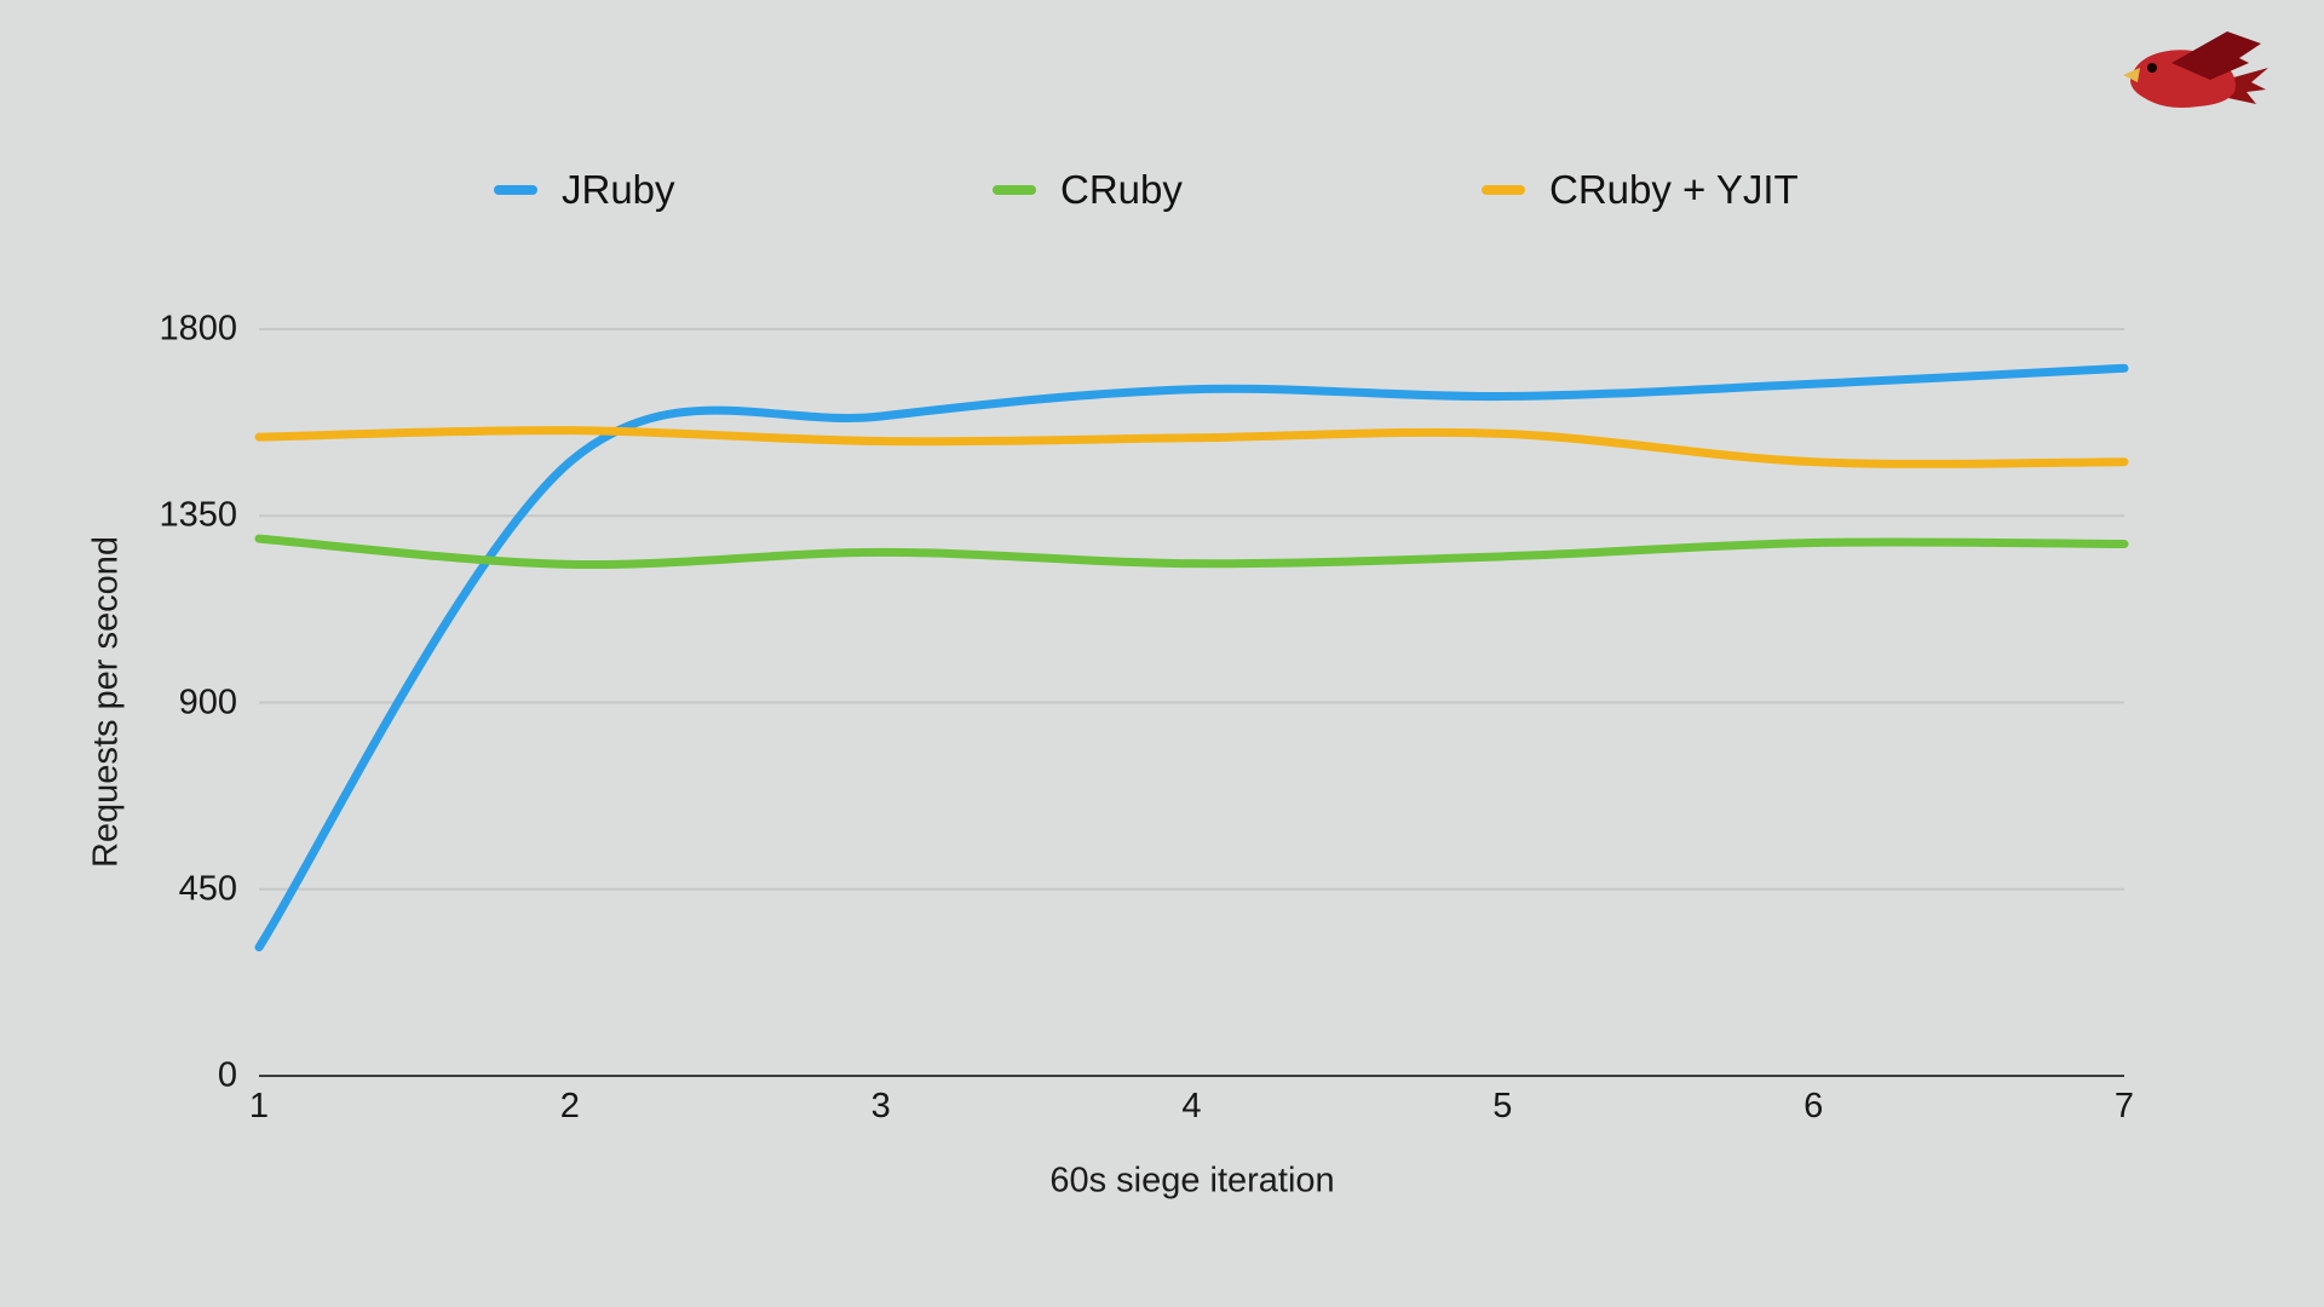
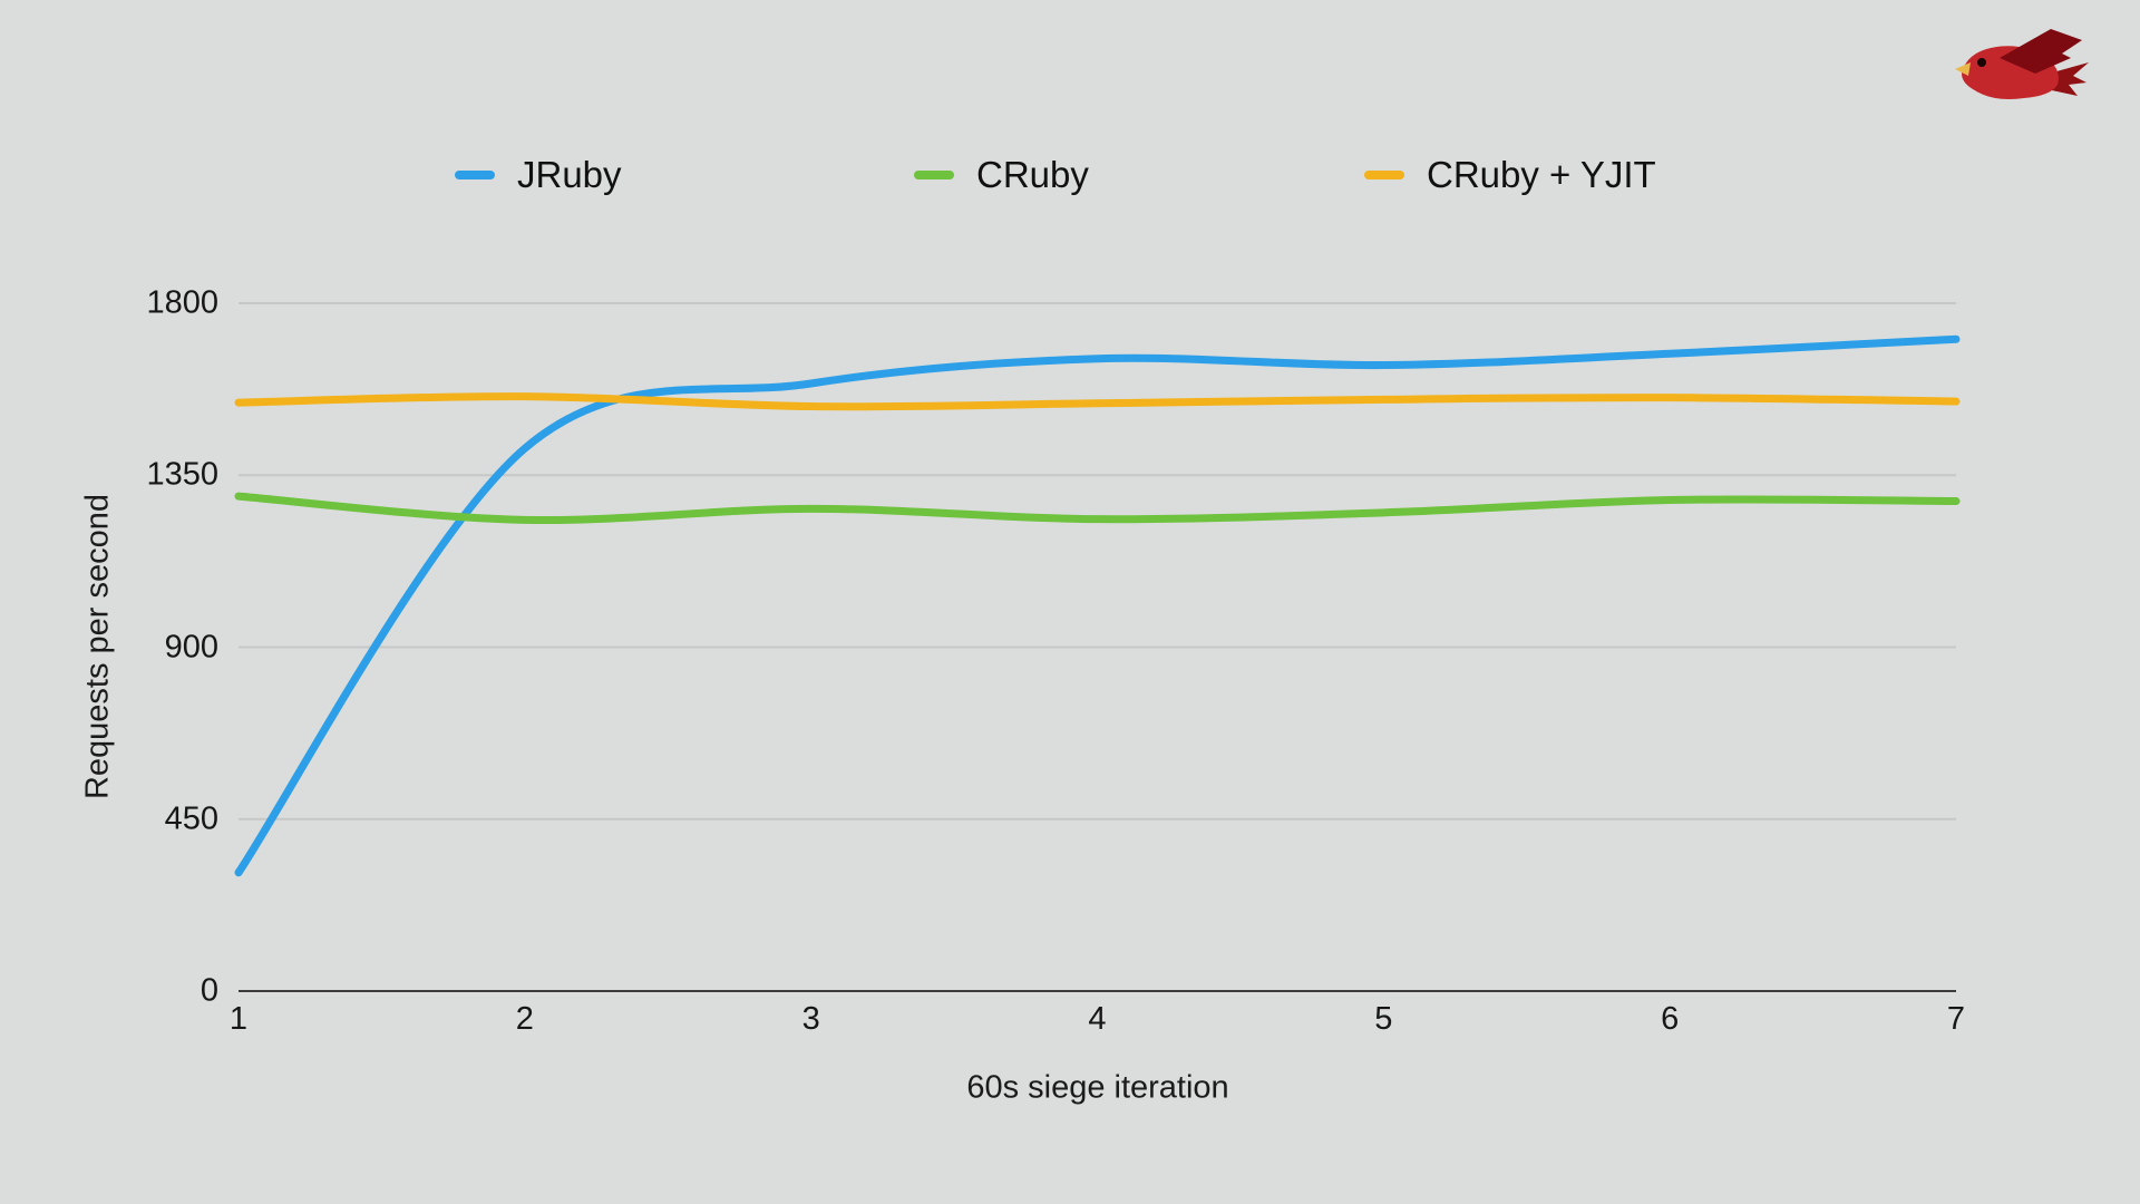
JRuby/2: 1480 -> 1420
CRuby + YJIT/6: 1480 -> 1550
CRuby + YJIT/7: 1480 -> 1540
